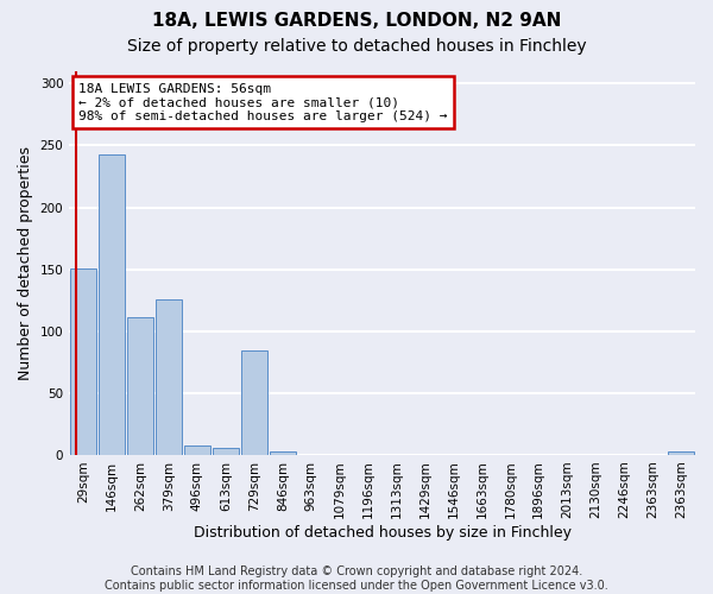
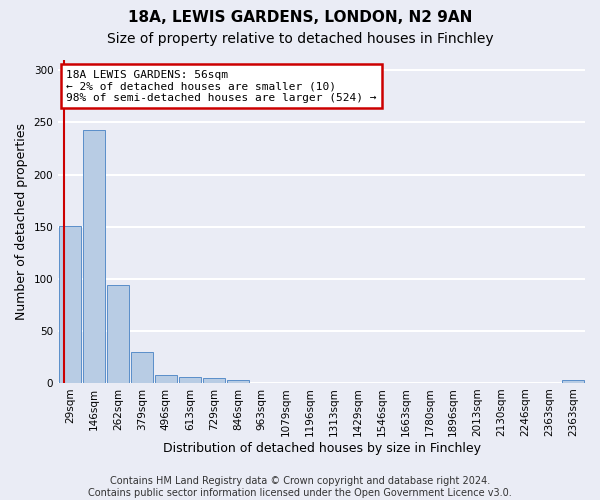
262sqm: 111 -> 94
379sqm: 126 -> 30
729sqm: 84 -> 5
